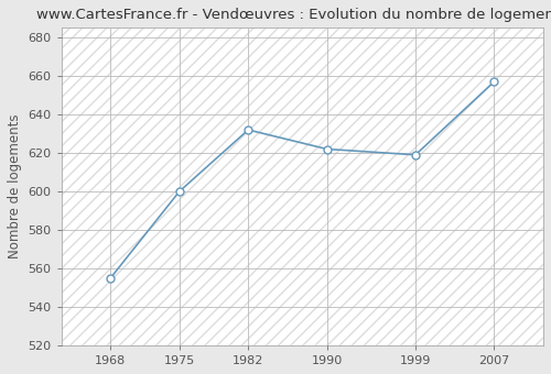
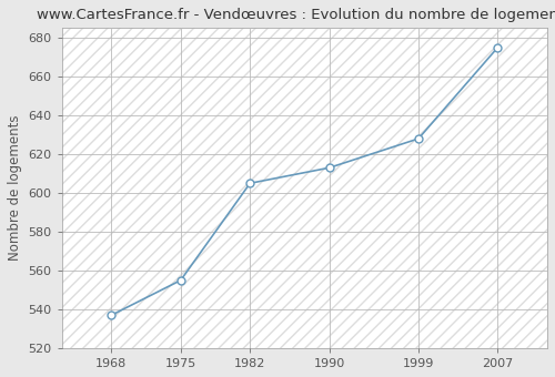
1968: 555 -> 537
1975: 600 -> 555
1982: 632 -> 605
1990: 622 -> 613
1999: 619 -> 628
2007: 657 -> 675
